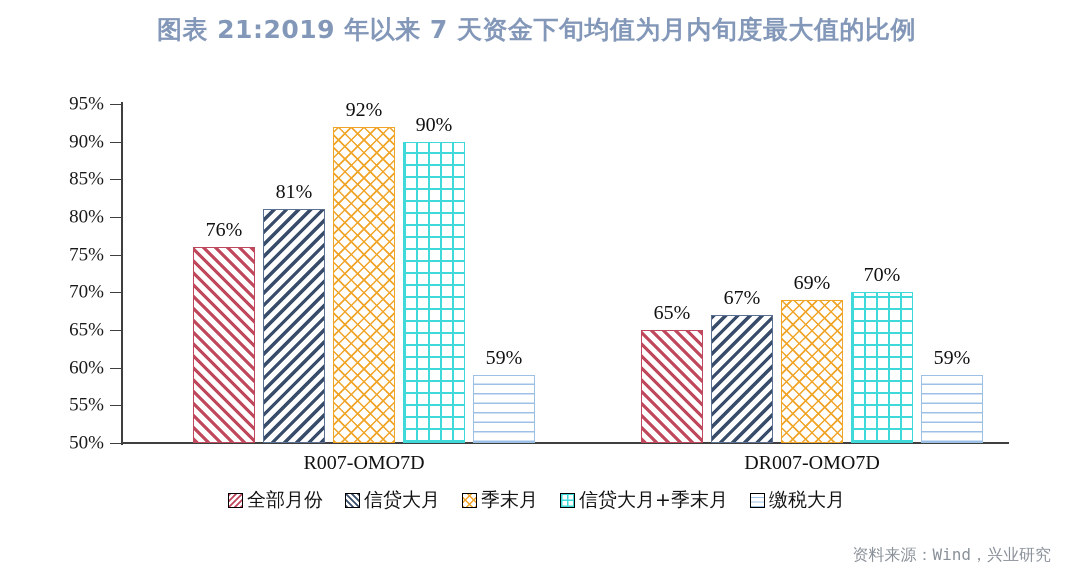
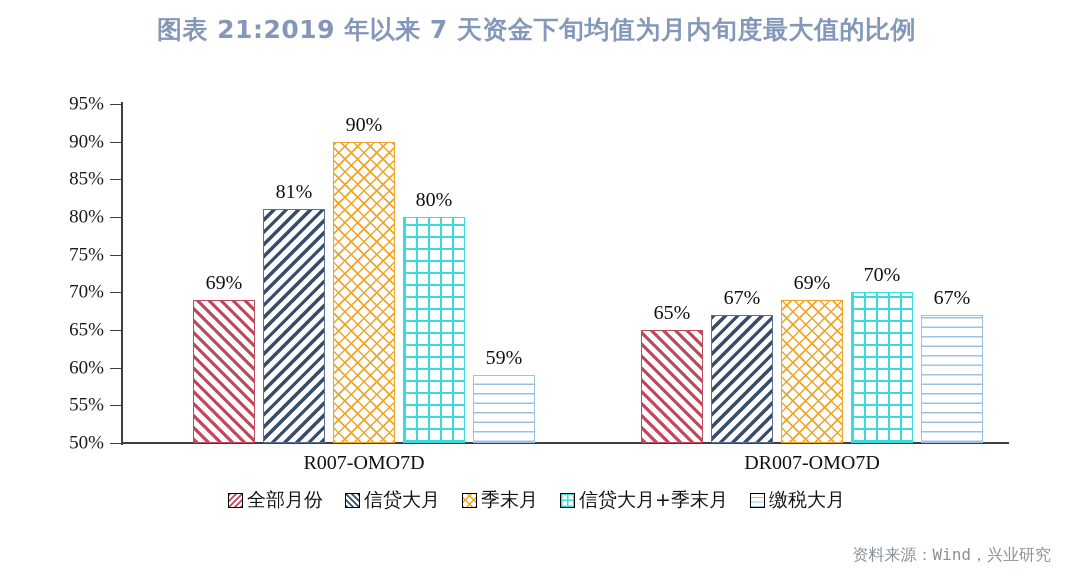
全部月份/R007-OMO7D: 76% -> 69%
季末月/R007-OMO7D: 92% -> 90%
信贷大月+季末月/R007-OMO7D: 90% -> 80%
缴税大月/DR007-OMO7D: 59% -> 67%
